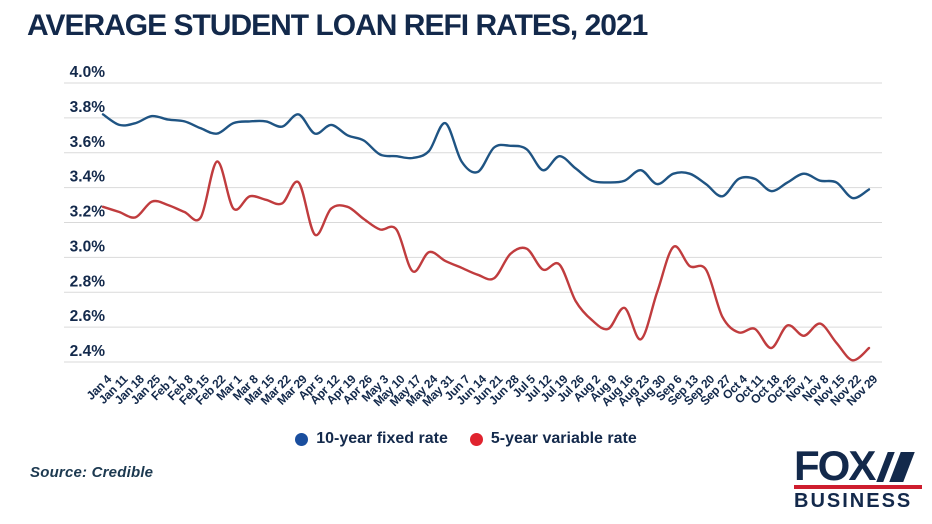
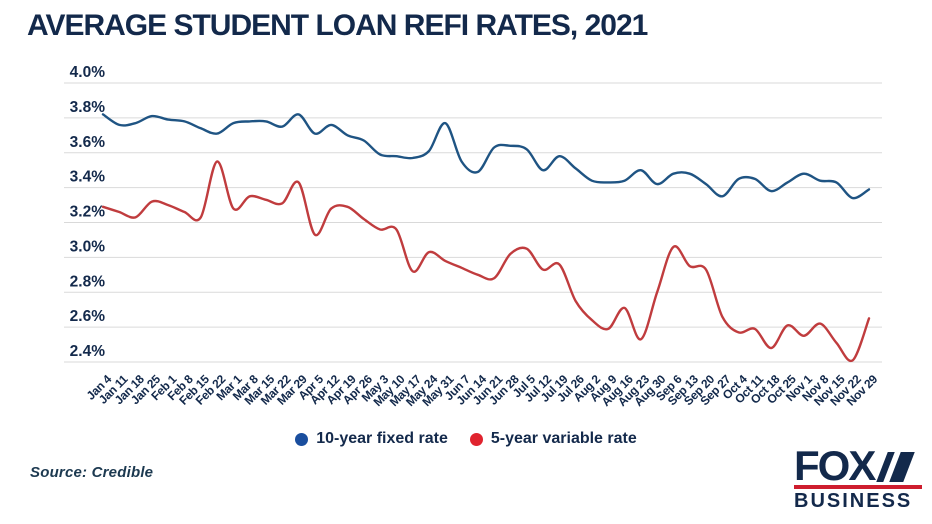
5-year variable rate/Nov 29: 2.48% -> 2.65%
